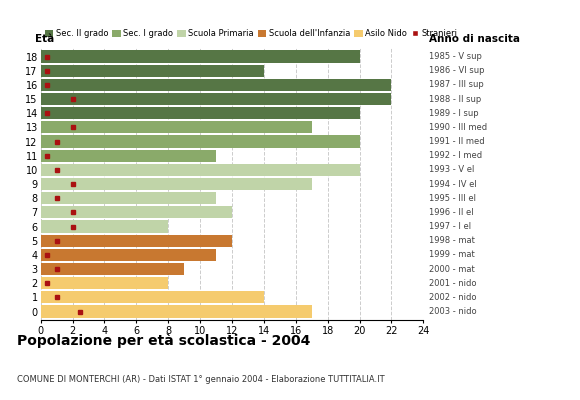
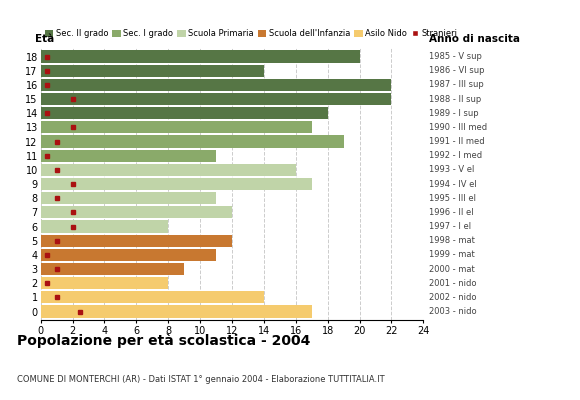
14: 20 -> 18
12: 20 -> 19
10: 20 -> 16
